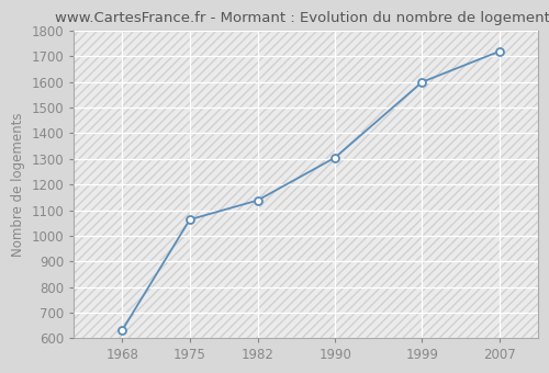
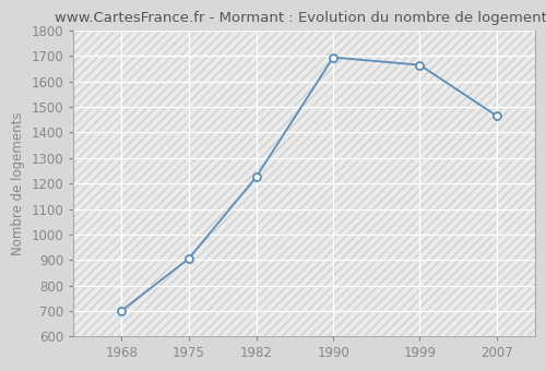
1968: 630 -> 700
1975: 1063 -> 905
1982: 1138 -> 1225
1990: 1305 -> 1695
1999: 1600 -> 1665
2007: 1720 -> 1465
